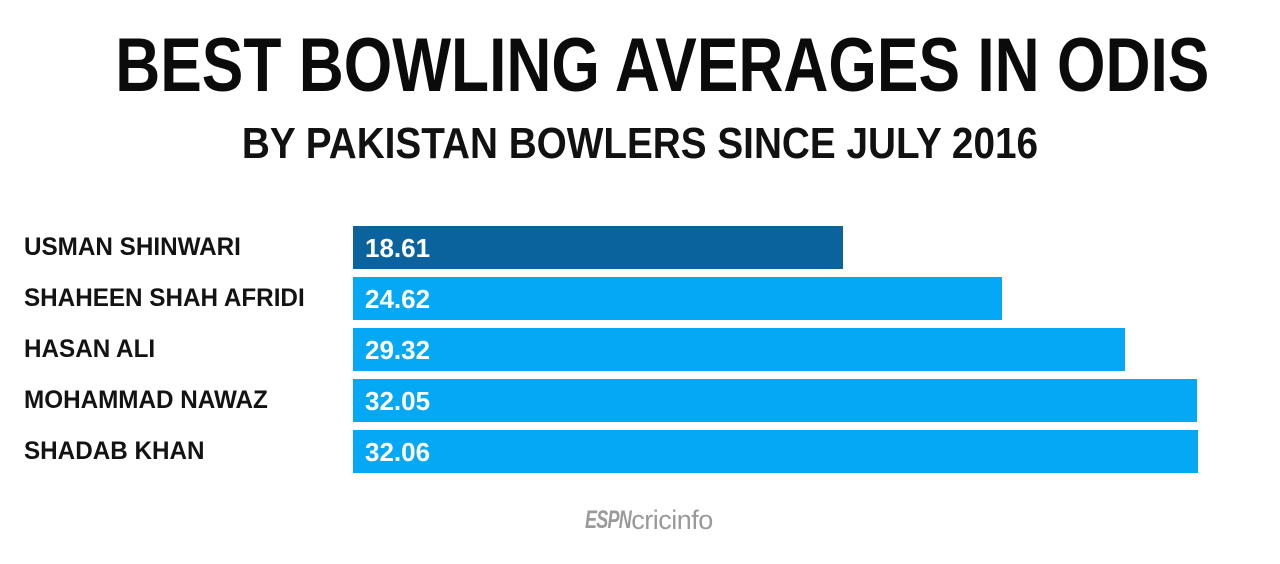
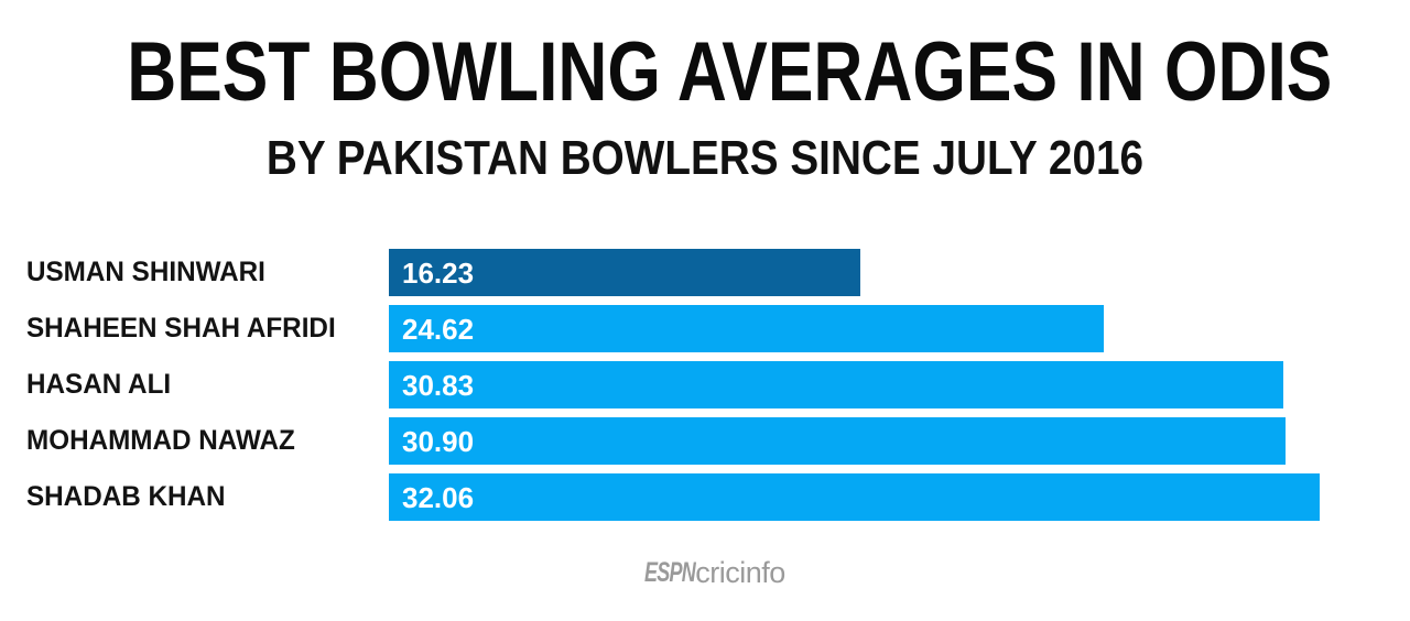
USMAN SHINWARI: 18.61 -> 16.23
HASAN ALI: 29.32 -> 30.83
MOHAMMAD NAWAZ: 32.05 -> 30.90
